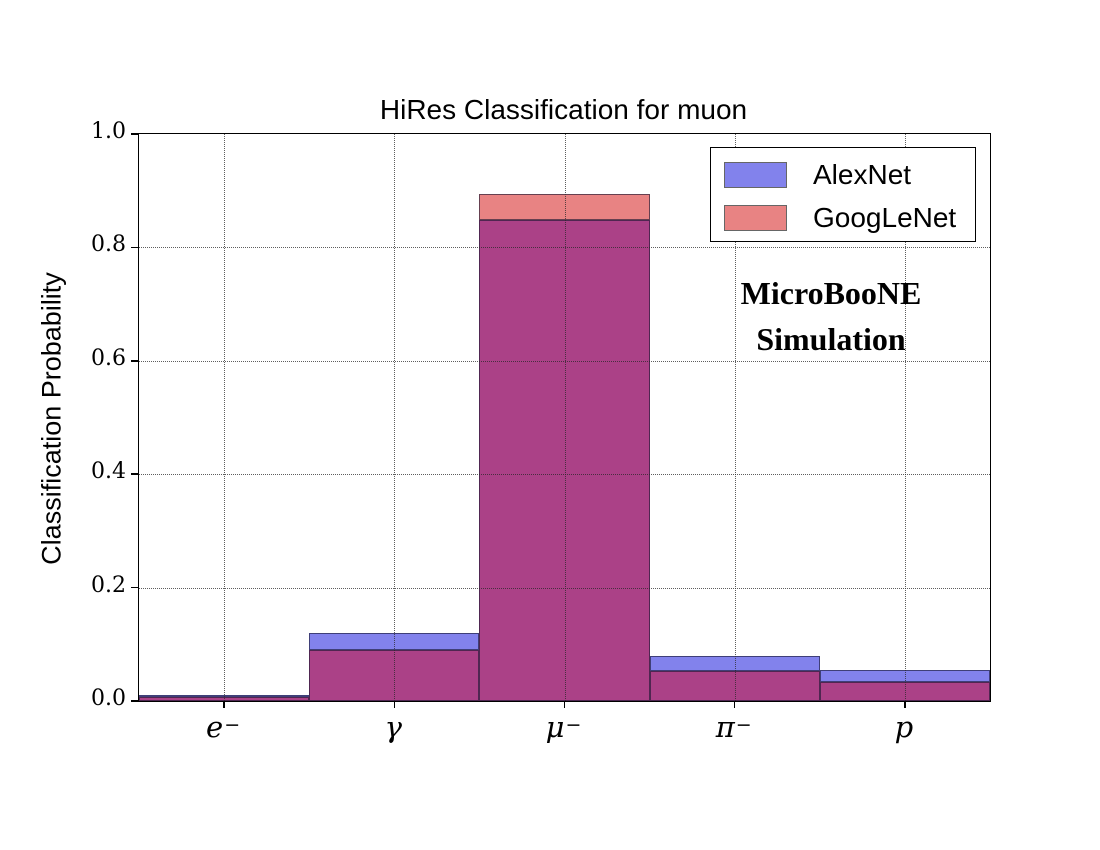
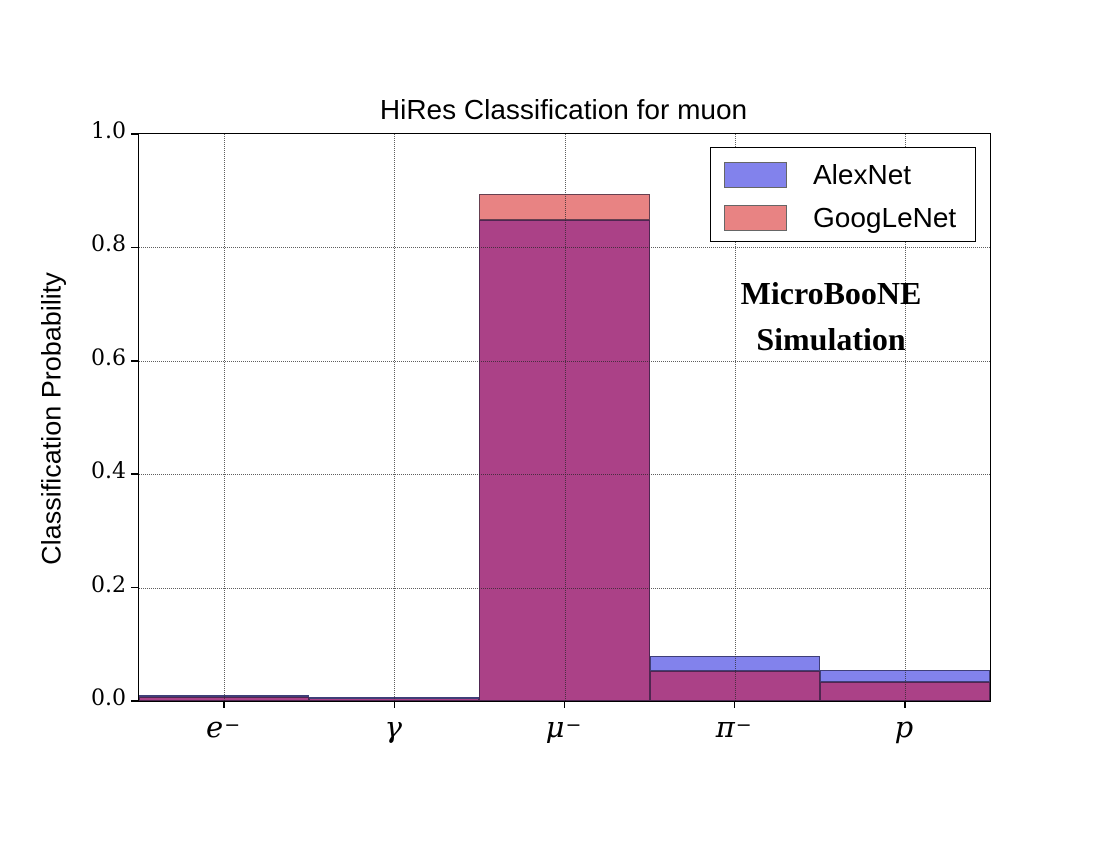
AlexNet/γ: 0.12 -> 0.01
GoogLeNet/γ: 0.09 -> 0.01
